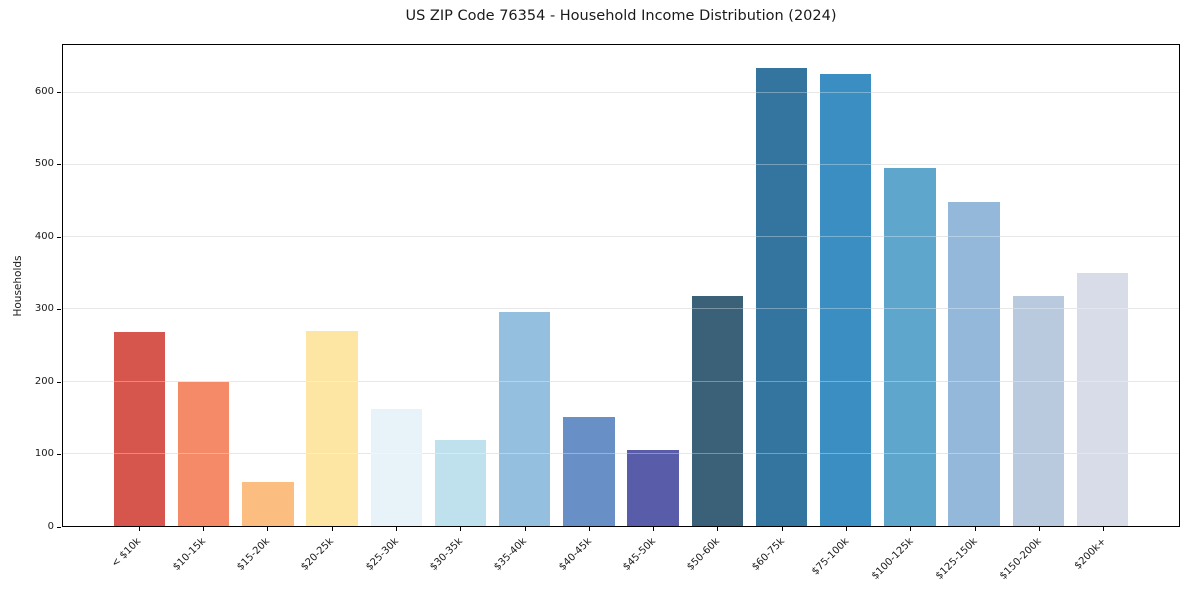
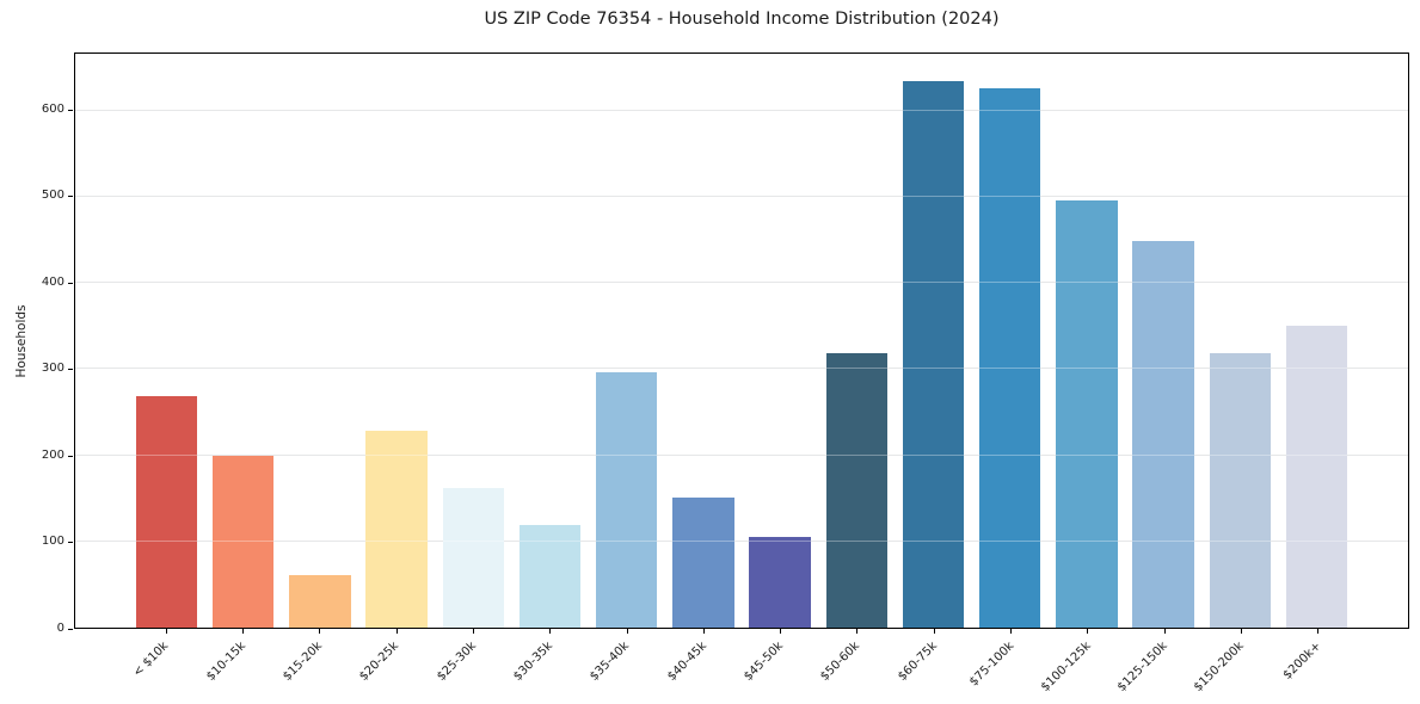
$20-25k: 270 -> 230
